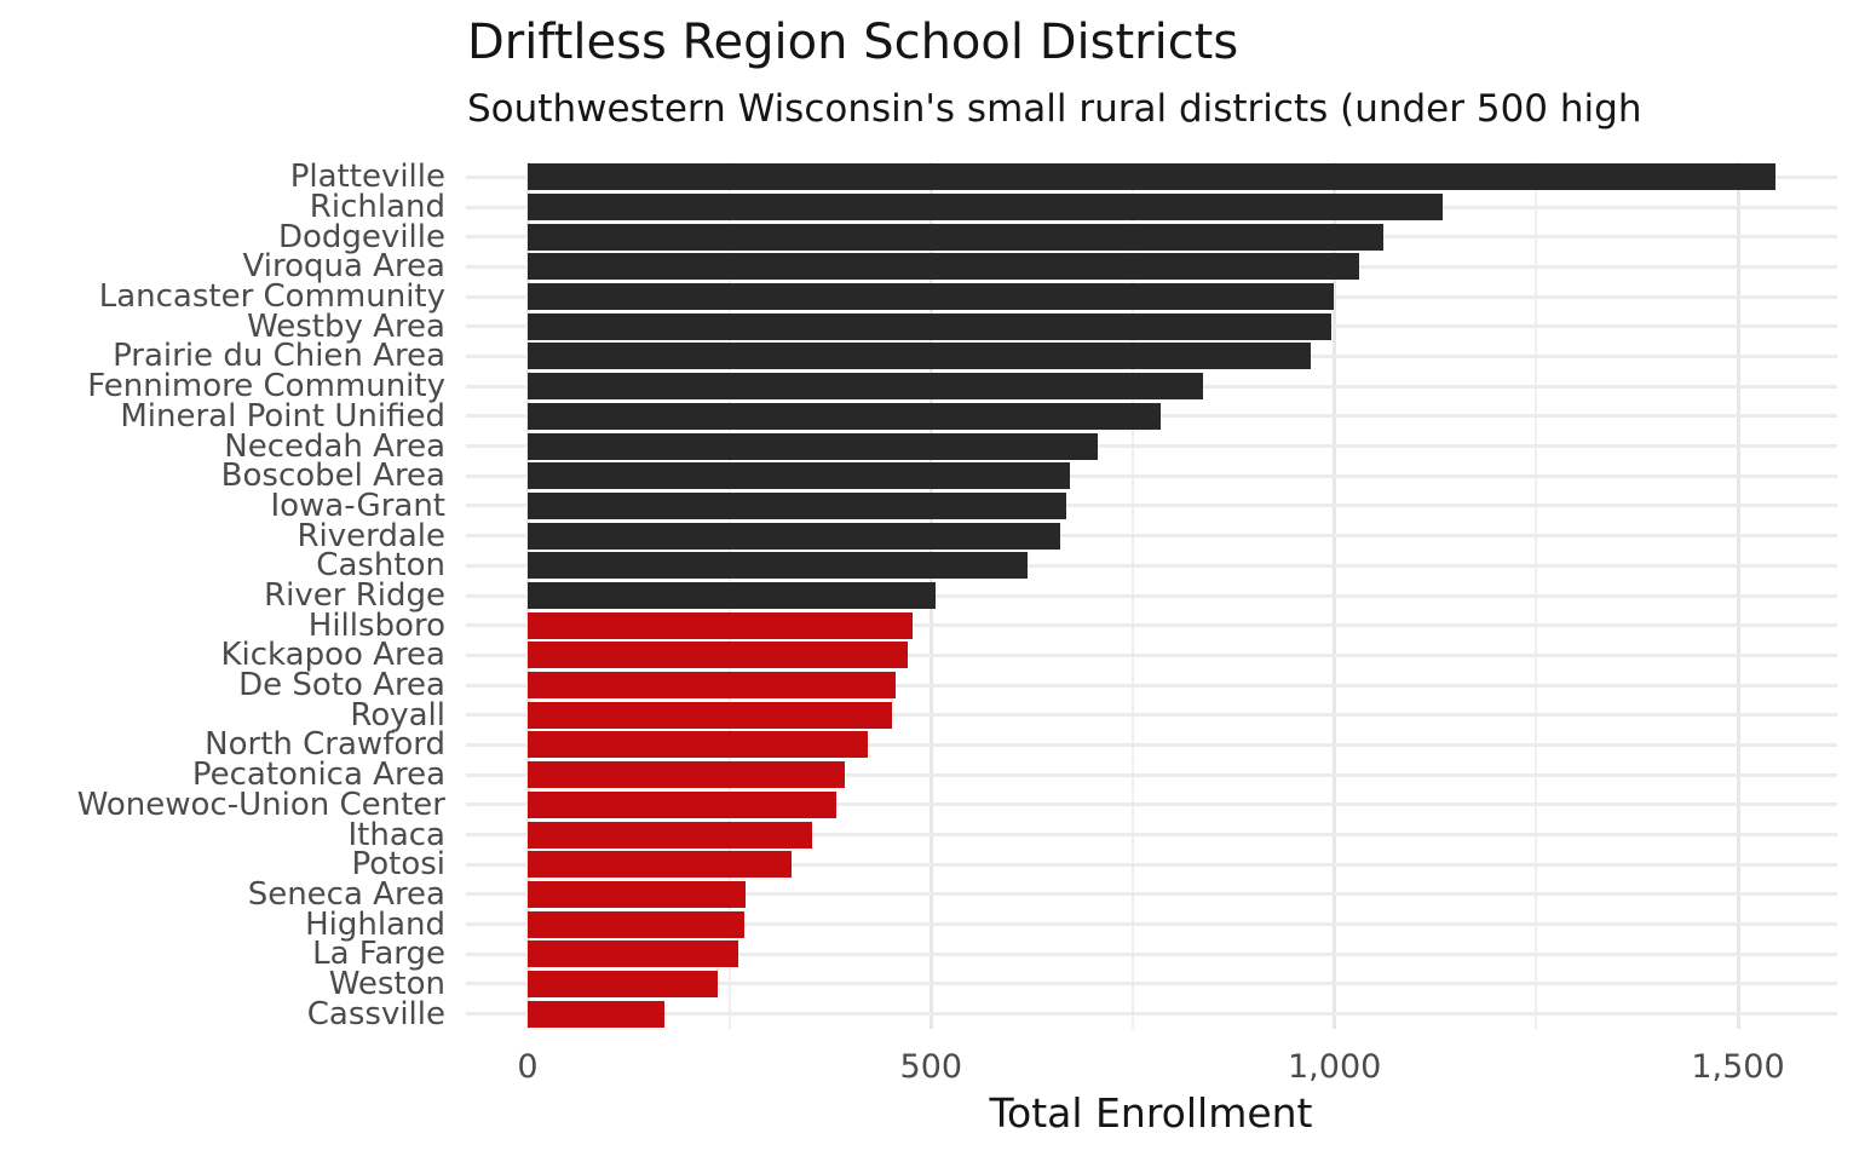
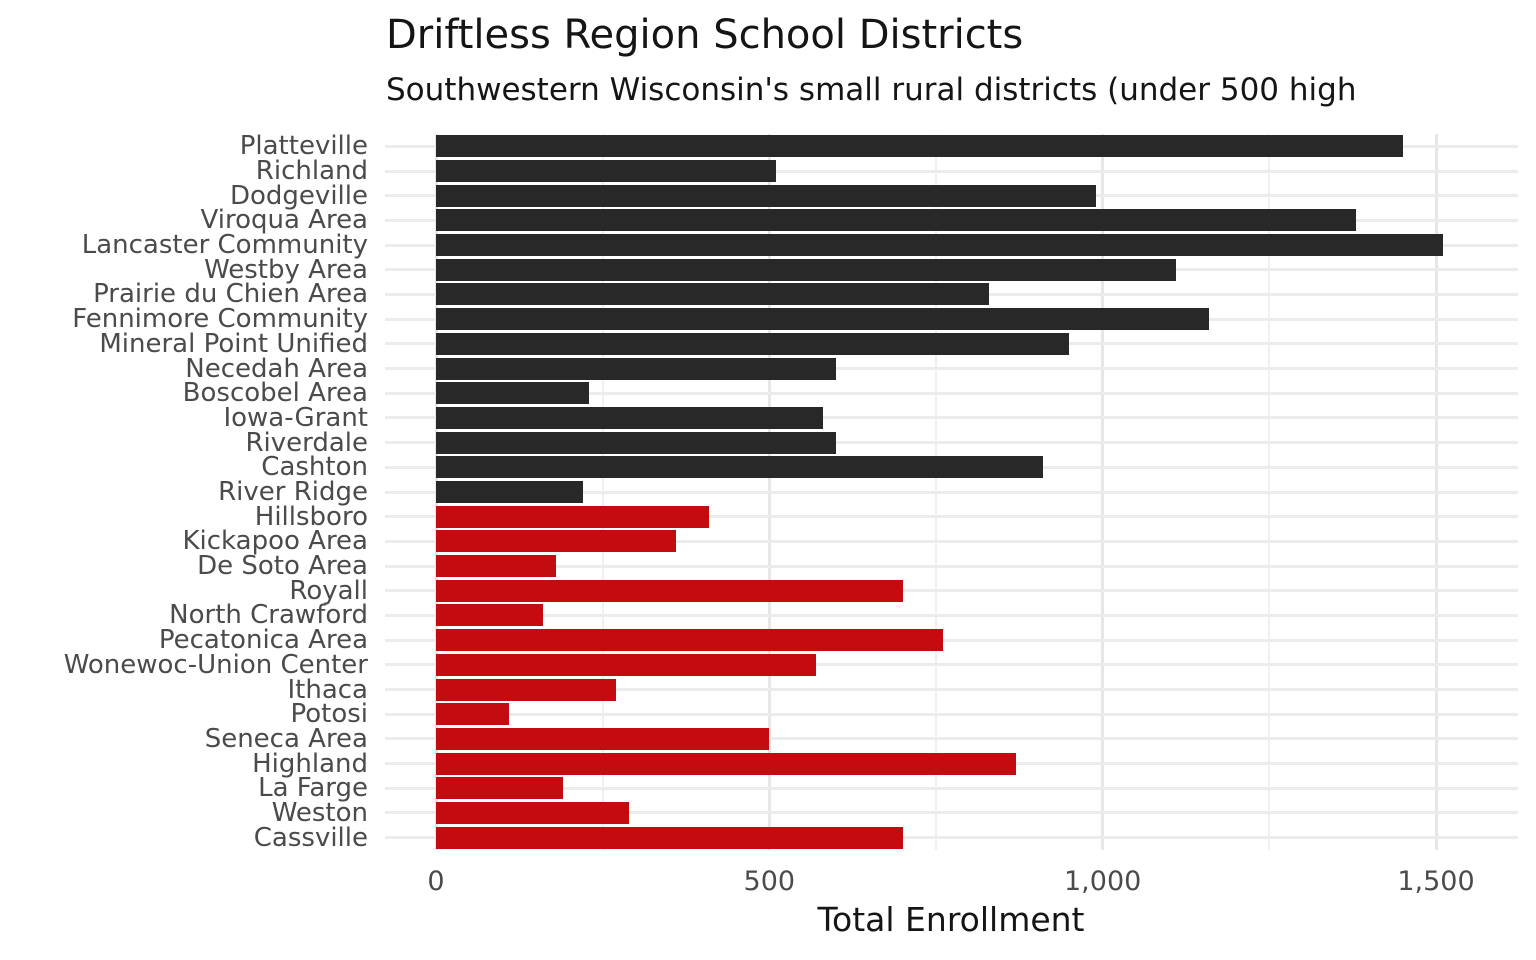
Platteville: 1550 -> 1450
Richland: 1130 -> 510
Dodgeville: 1060 -> 990
Viroqua Area: 1030 -> 1380
Lancaster Community: 1000 -> 1510
Westby Area: 1000 -> 1110
Prairie du Chien Area: 970 -> 830
Fennimore Community: 840 -> 1160
Mineral Point Unified: 780 -> 950
Necedah Area: 710 -> 600
Boscobel Area: 670 -> 230
Iowa-Grant: 670 -> 580
Riverdale: 660 -> 600
Cashton: 620 -> 910
River Ridge: 500 -> 220
Hillsboro: 480 -> 410
Kickapoo Area: 470 -> 360
De Soto Area: 460 -> 180
Royall: 450 -> 700
North Crawford: 420 -> 160
Pecatonica Area: 390 -> 760
Wonewoc-Union Center: 380 -> 570
Ithaca: 350 -> 270
Potosi: 330 -> 110
Seneca Area: 270 -> 500
Highland: 270 -> 870
La Farge: 260 -> 190
Weston: 240 -> 290
Cassville: 170 -> 700
